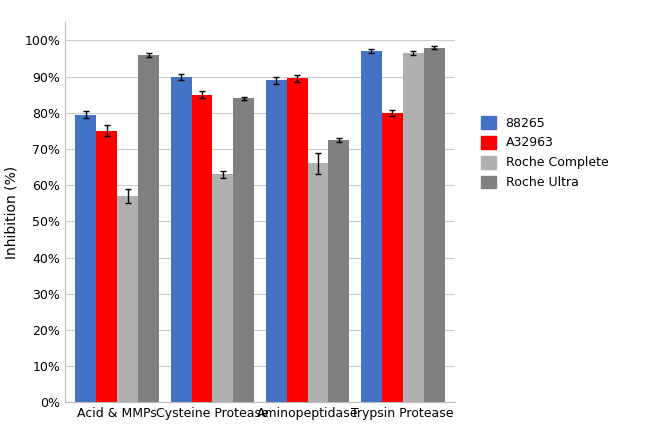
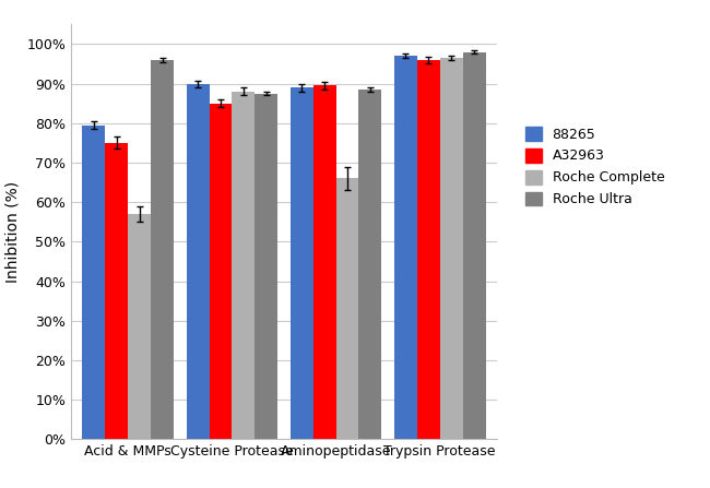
Roche Complete/Cysteine Protease: 63.0% -> 88.0%
Roche Ultra/Cysteine Protease: 84.0% -> 87.5%
Roche Ultra/Aminopeptidase: 72.5% -> 88.5%
A32963/Trypsin Protease: 80.0% -> 96.0%
